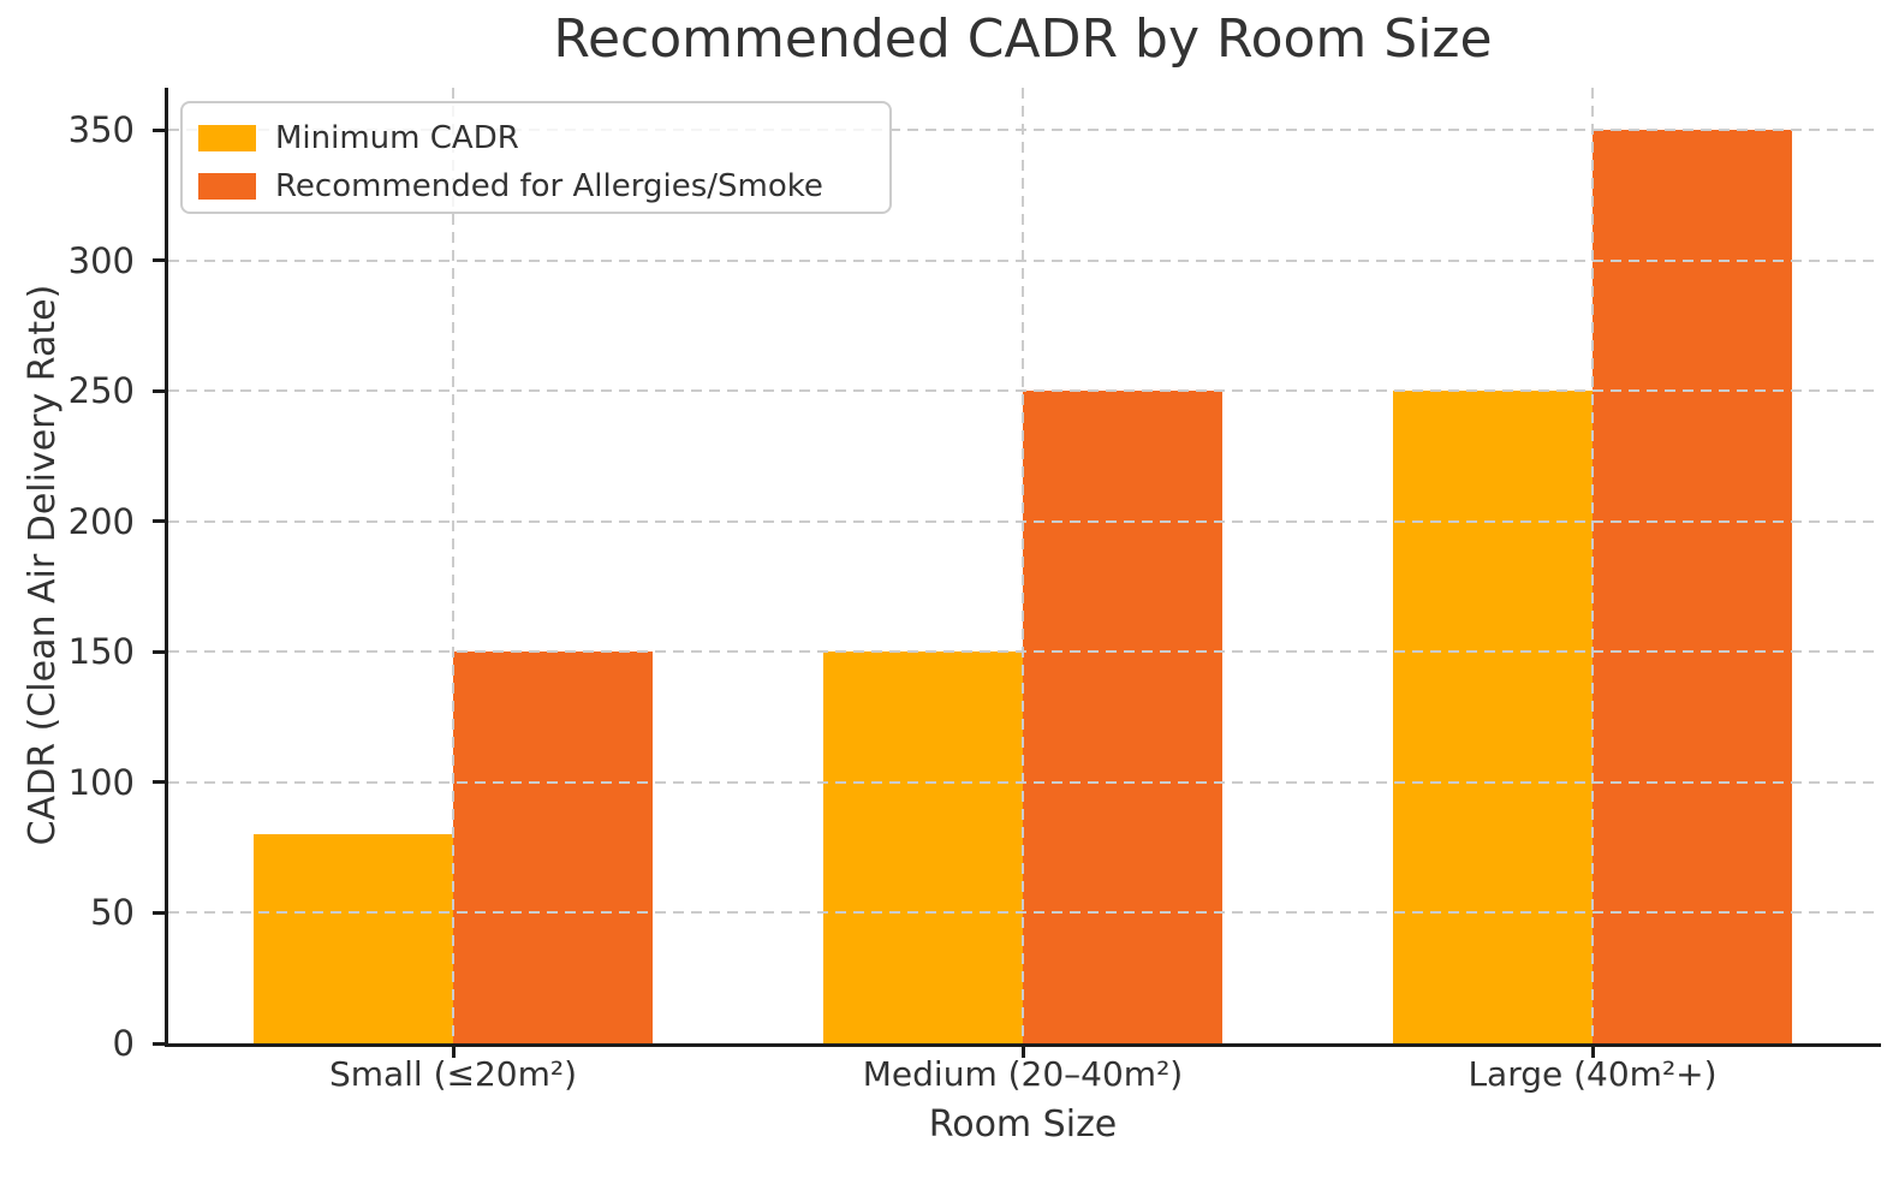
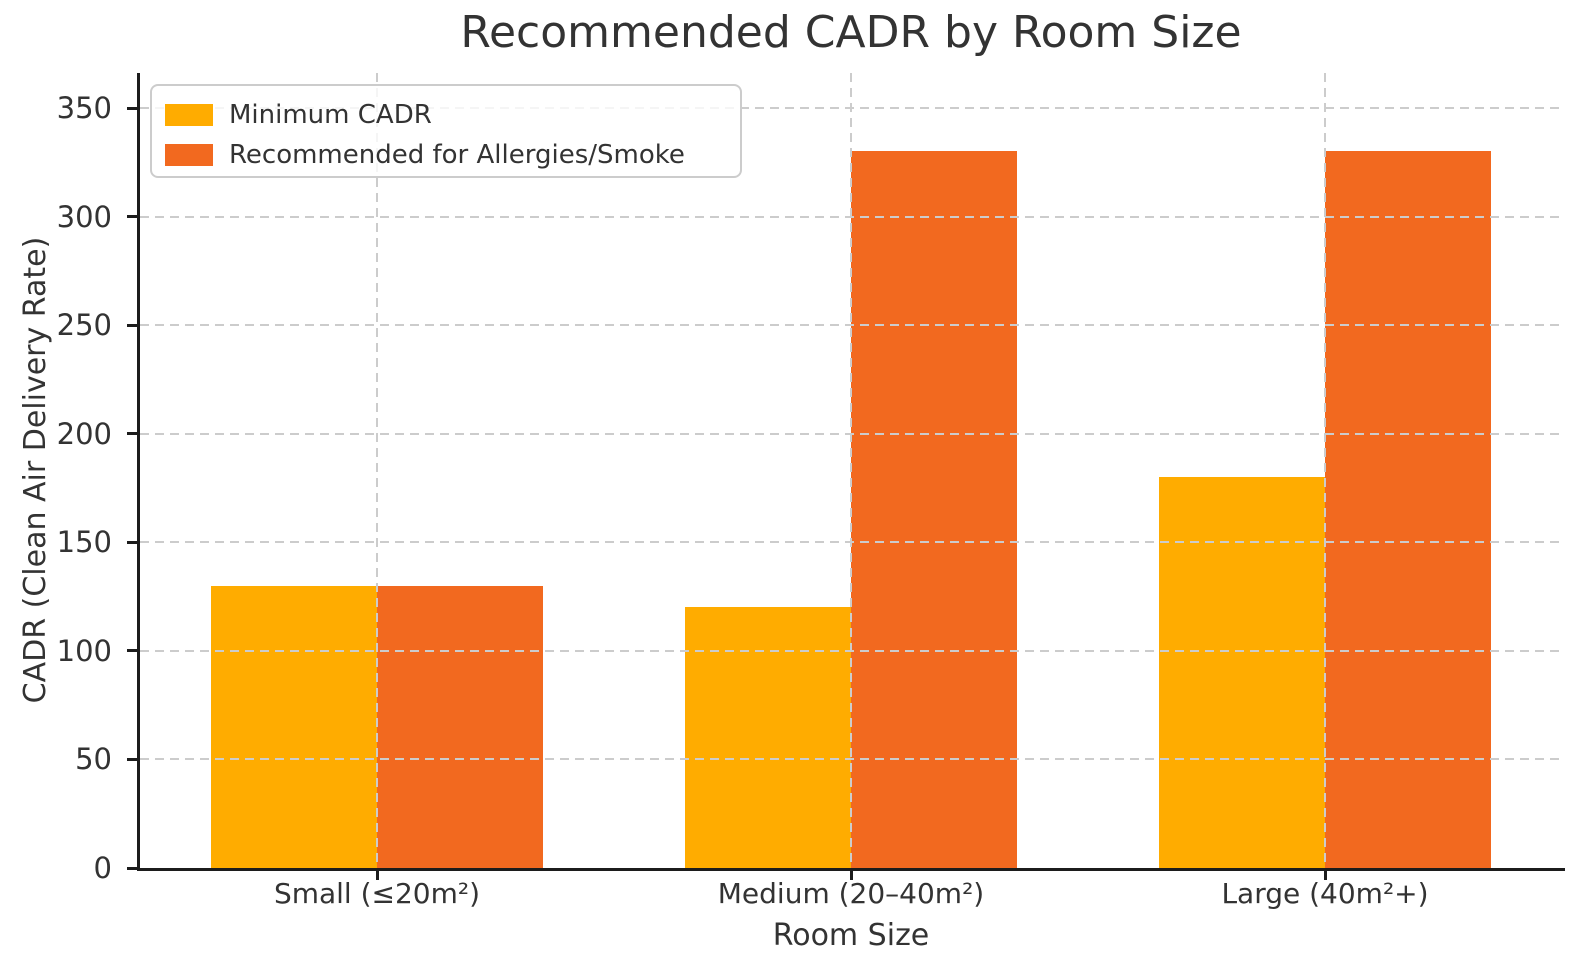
Minimum CADR/Small (≤20m²): 80 -> 130
Recommended for Allergies/Smoke/Small (≤20m²): 150 -> 130
Minimum CADR/Medium (20–40m²): 150 -> 120
Recommended for Allergies/Smoke/Medium (20–40m²): 250 -> 330
Minimum CADR/Large (40m²+): 250 -> 180
Recommended for Allergies/Smoke/Large (40m²+): 350 -> 330
